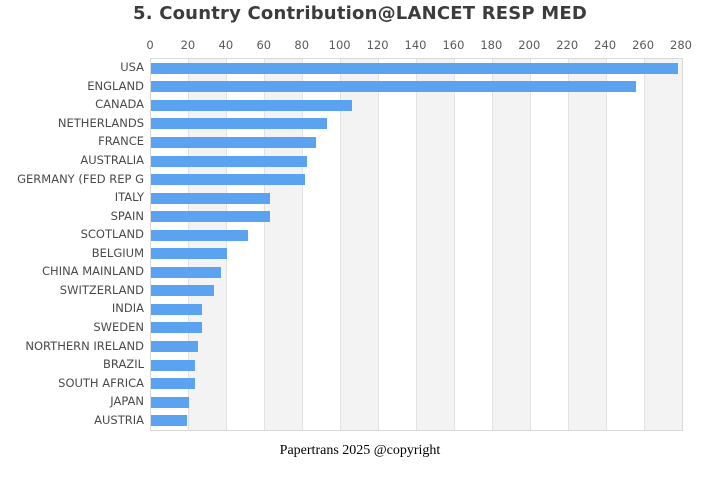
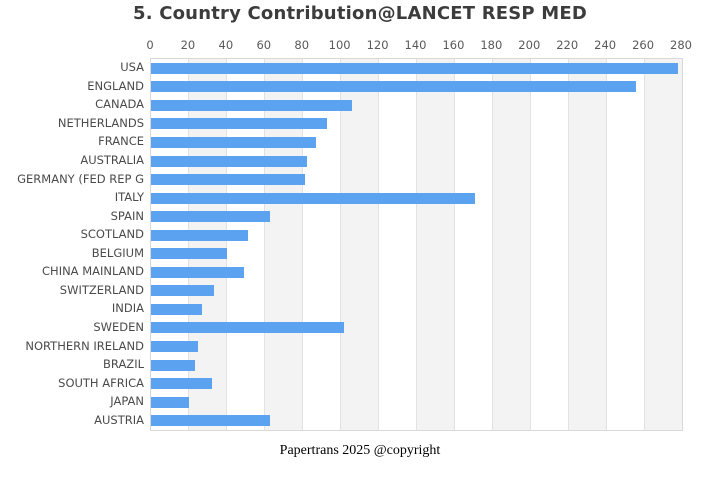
ITALY: 63 -> 171
CHINA MAINLAND: 37 -> 49
SWEDEN: 27 -> 102
SOUTH AFRICA: 23 -> 32
AUSTRIA: 19 -> 63
